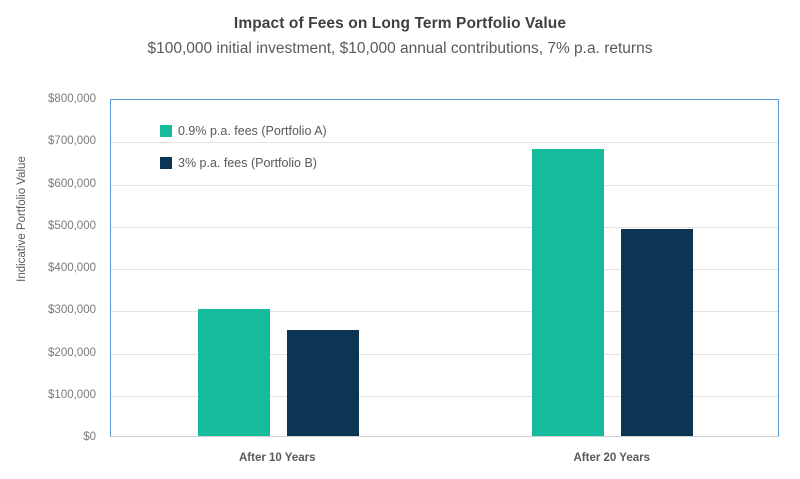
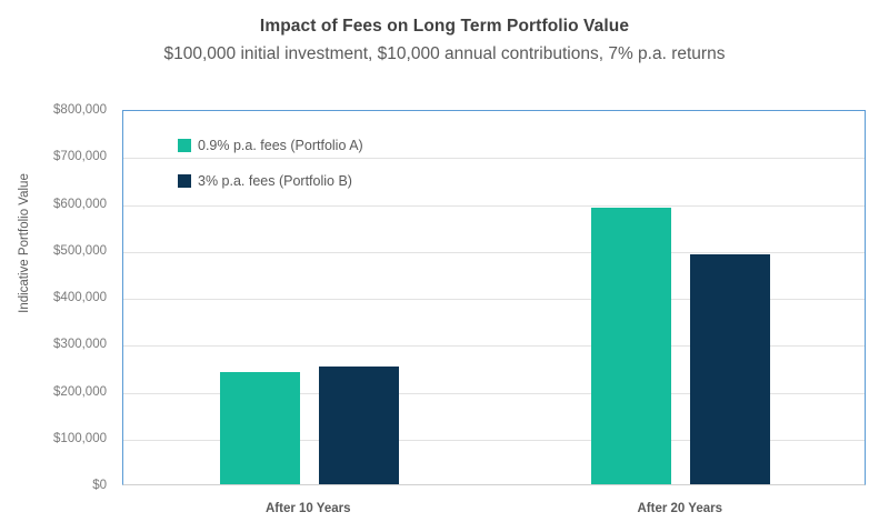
0.9% p.a. fees (Portfolio A)/After 10 Years: $300000 -> $240000
0.9% p.a. fees (Portfolio A)/After 20 Years: $680000 -> $590000
